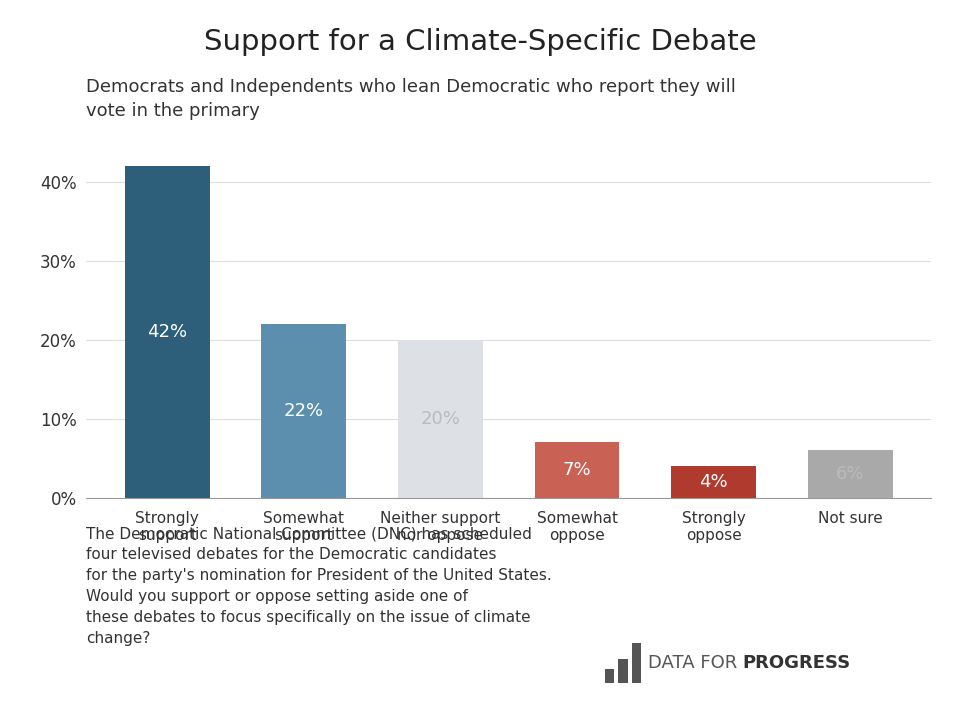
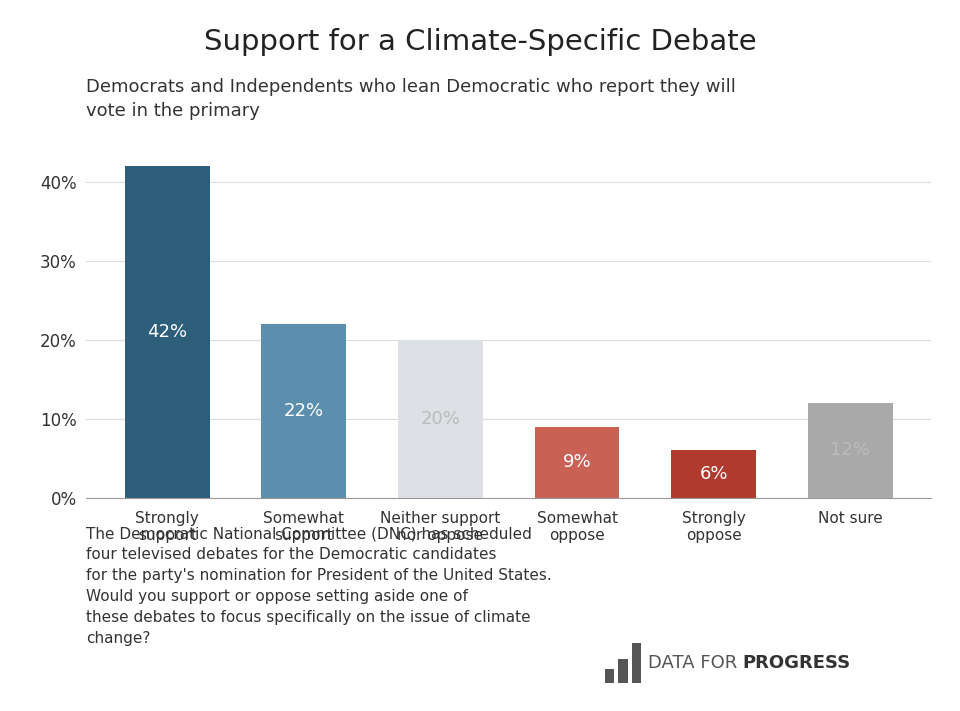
Somewhat oppose: 7% -> 9%
Strongly oppose: 4% -> 6%
Not sure: 6% -> 12%
